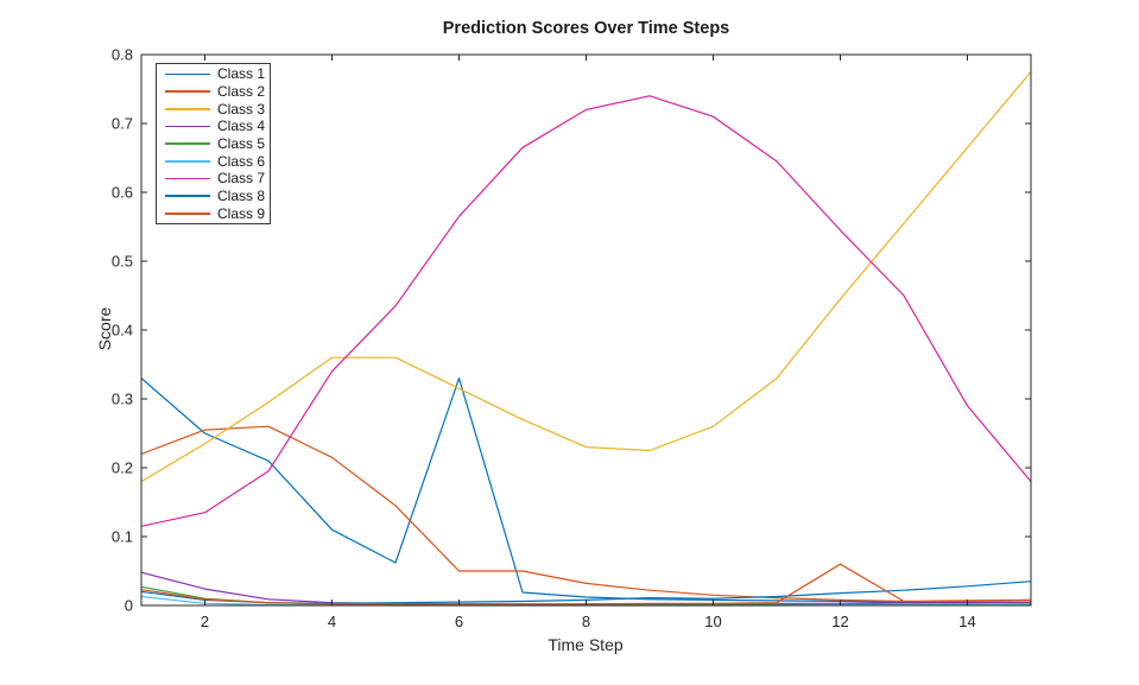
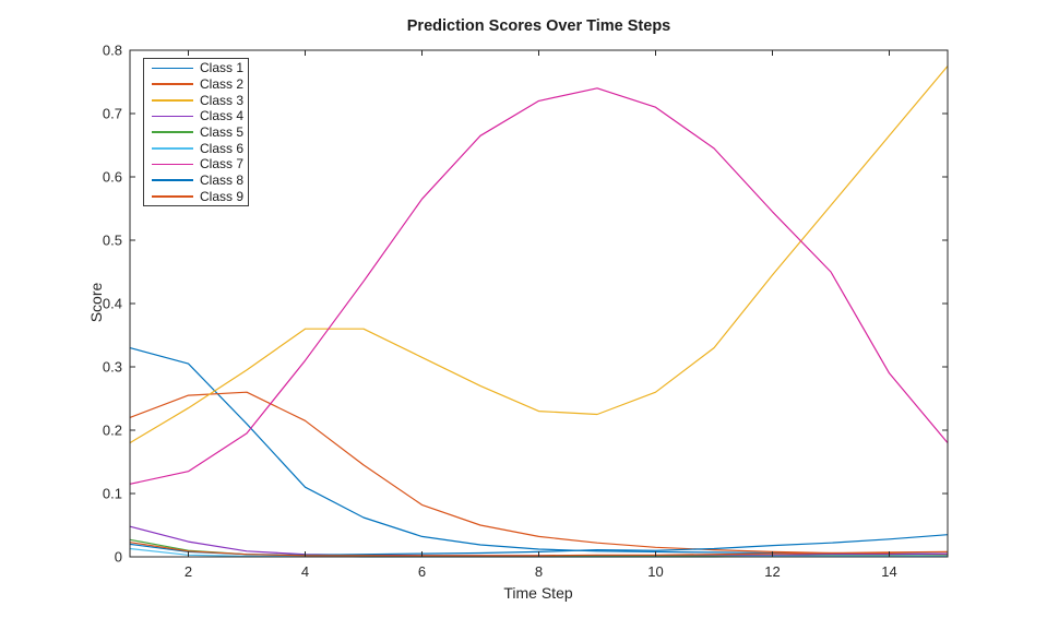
Class 1/2: 0.25 -> 0.30
Class 7/4: 0.34 -> 0.31
Class 1/6: 0.33 -> 0.03
Class 2/6: 0.05 -> 0.08
Class 9/12: 0.06 -> 0.01
